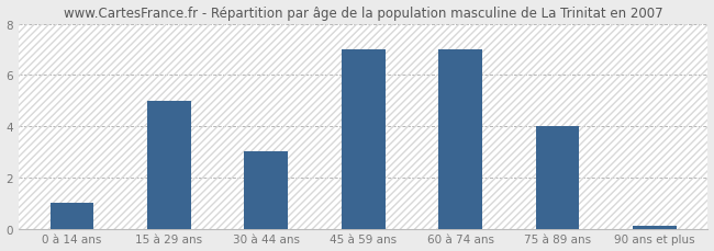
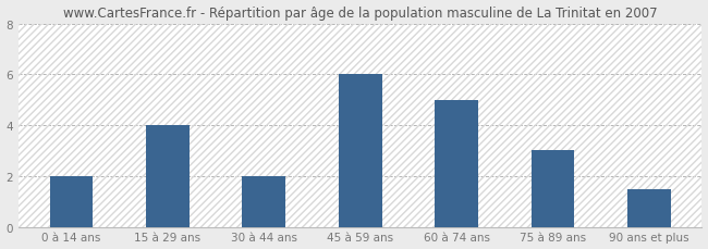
0 à 14 ans: 1.0 -> 2.0
15 à 29 ans: 5.0 -> 4.0
30 à 44 ans: 3.0 -> 2.0
45 à 59 ans: 7.0 -> 6.0
60 à 74 ans: 7.0 -> 5.0
75 à 89 ans: 4.0 -> 3.0
90 ans et plus: 0.1 -> 1.5
